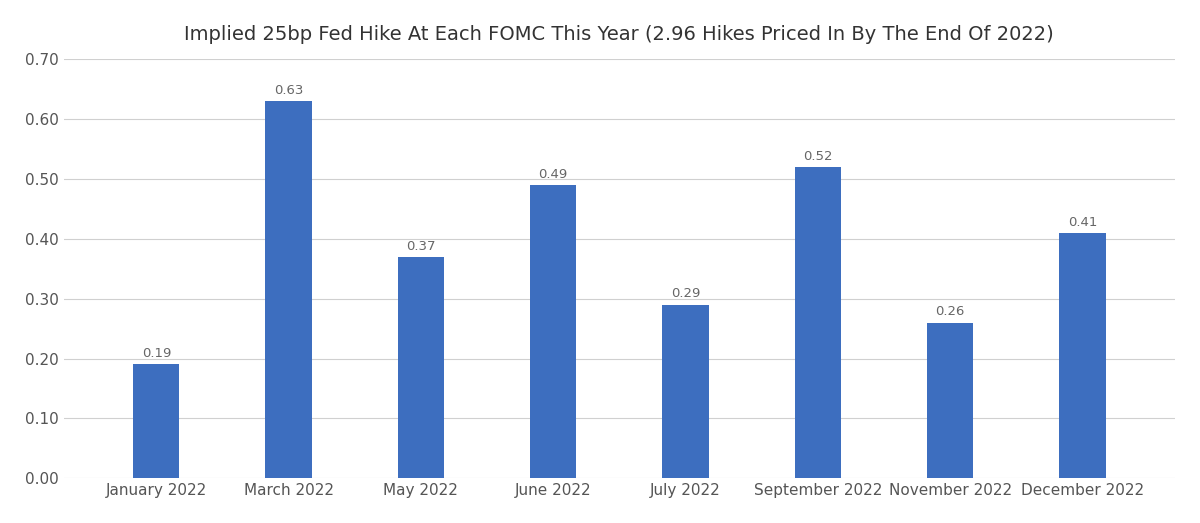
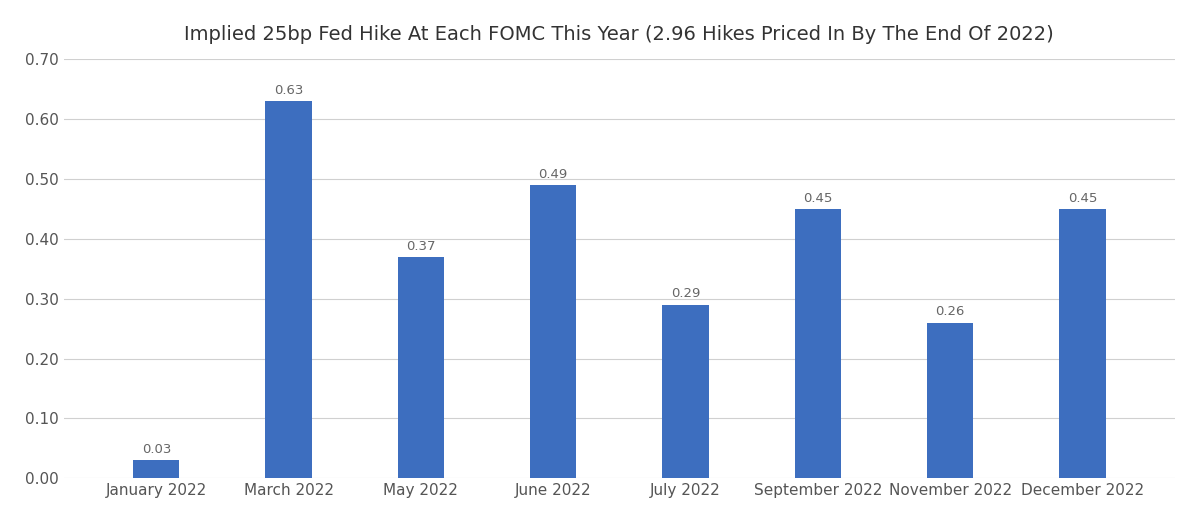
January 2022: 0.19 -> 0.03
September 2022: 0.52 -> 0.45
December 2022: 0.41 -> 0.45
